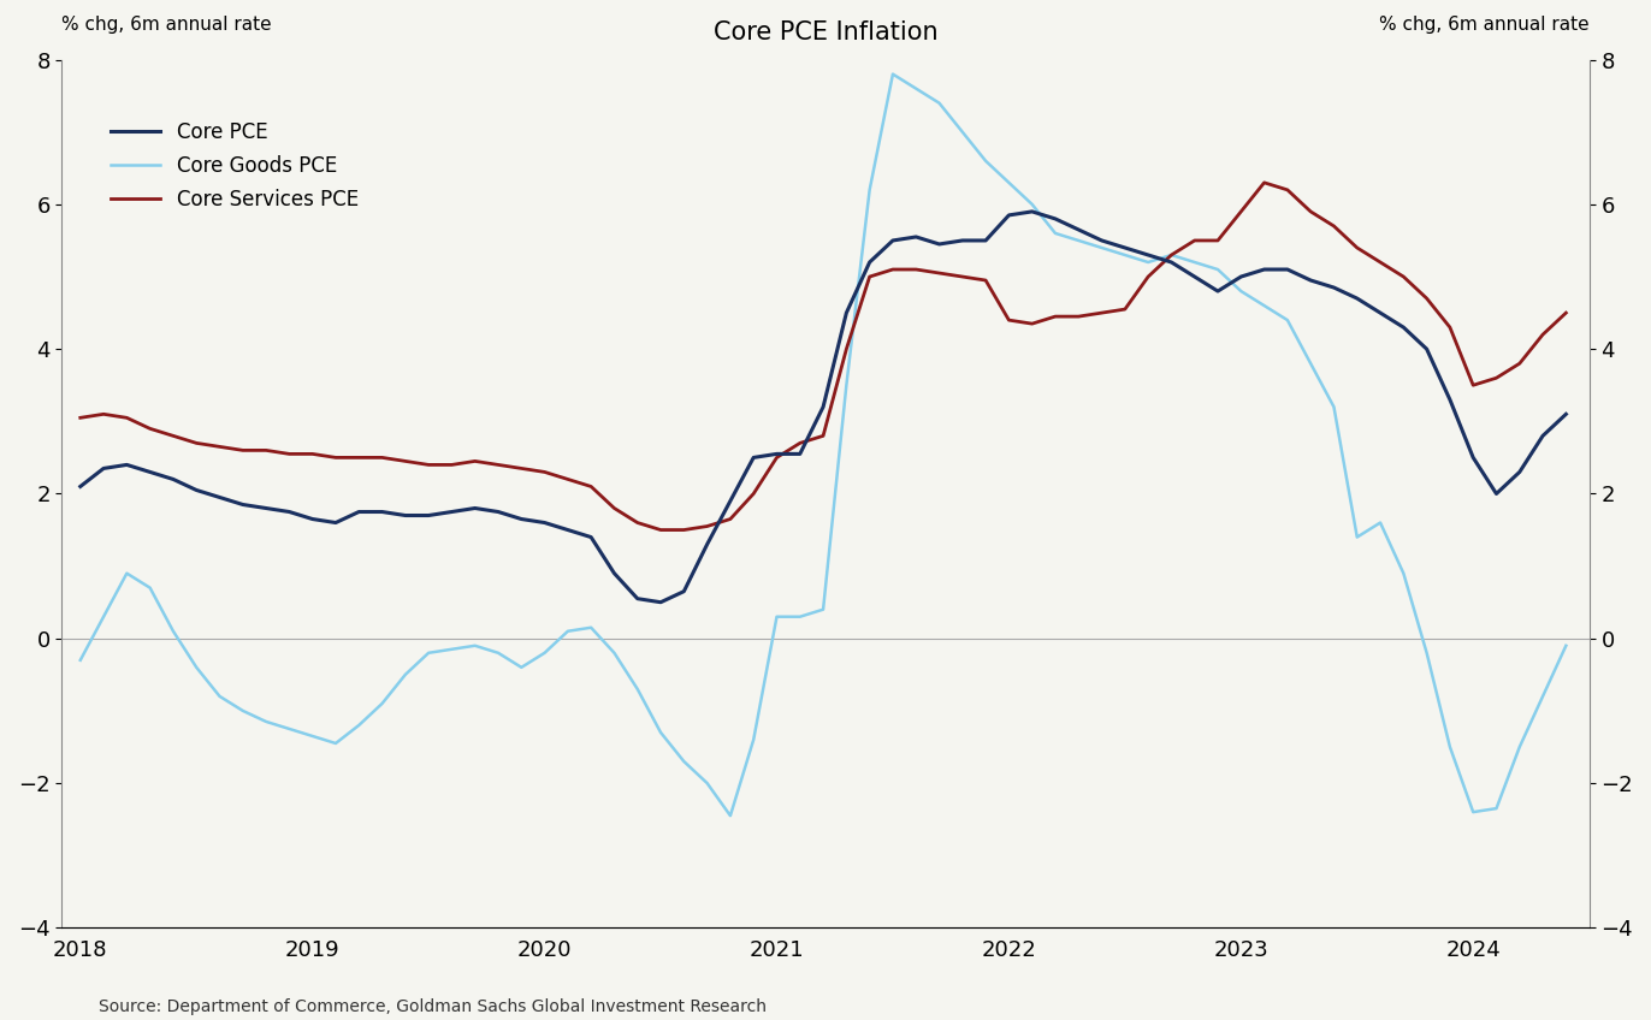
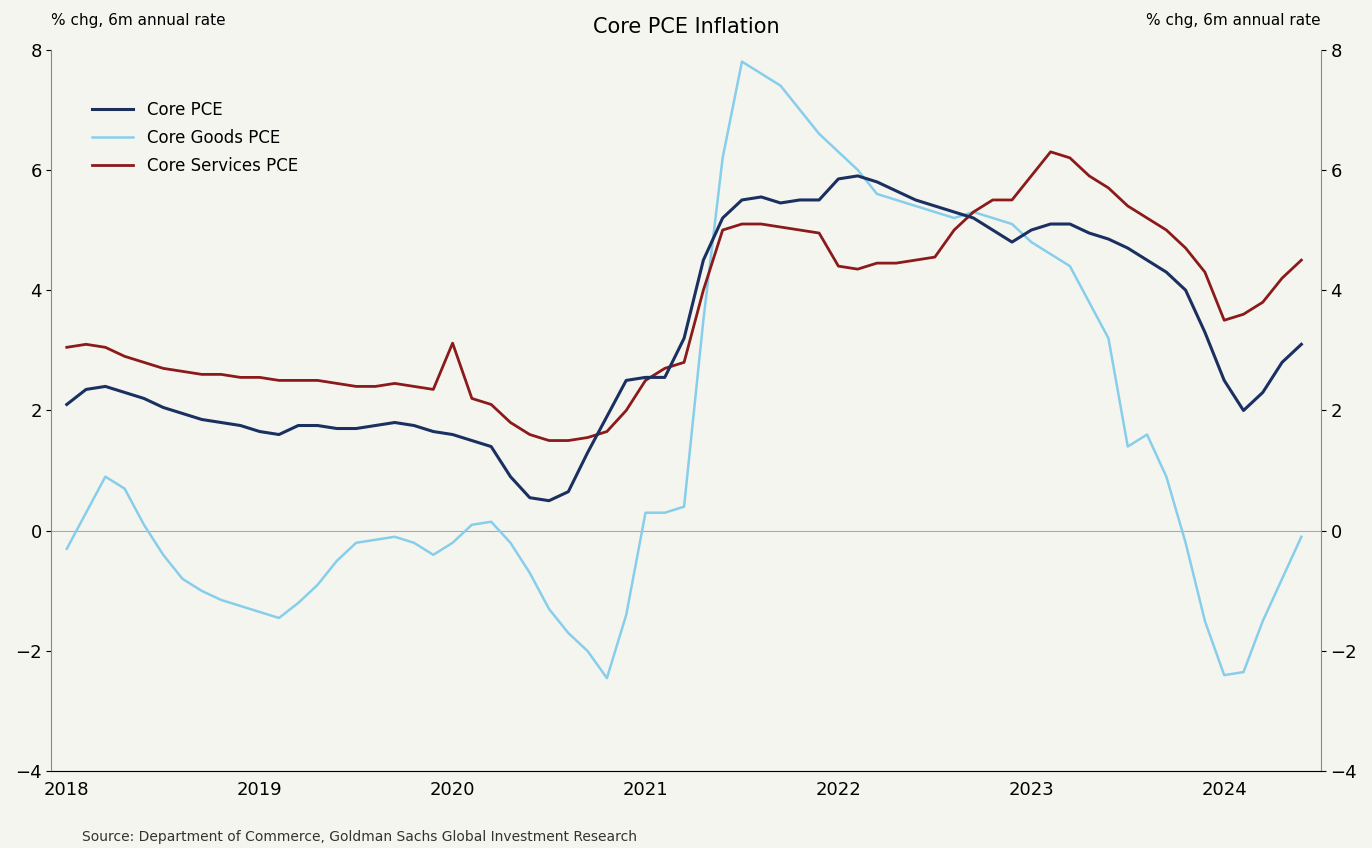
Core Services PCE/2020: 2.30 -> 3.12
